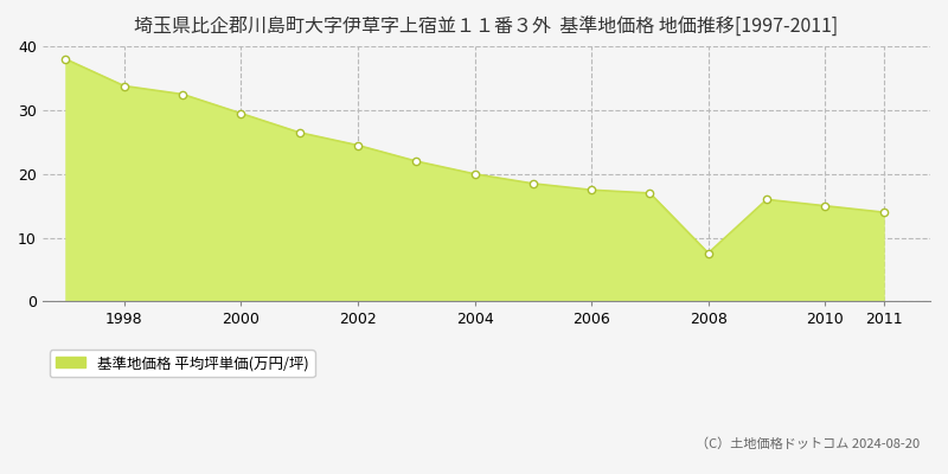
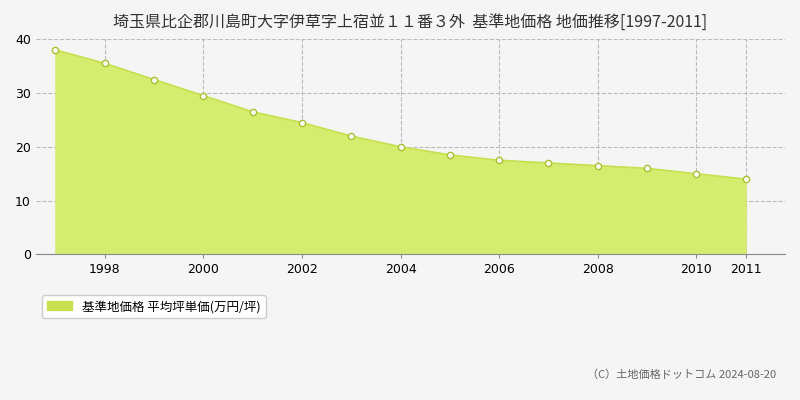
1998: 33.8 -> 35.5
2008: 7.6 -> 16.5
